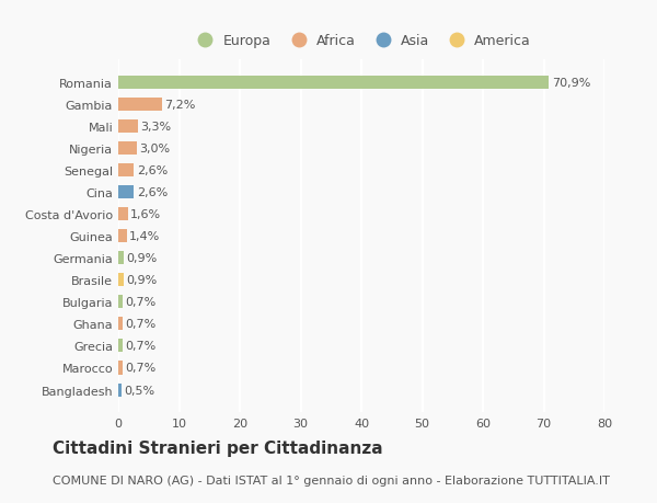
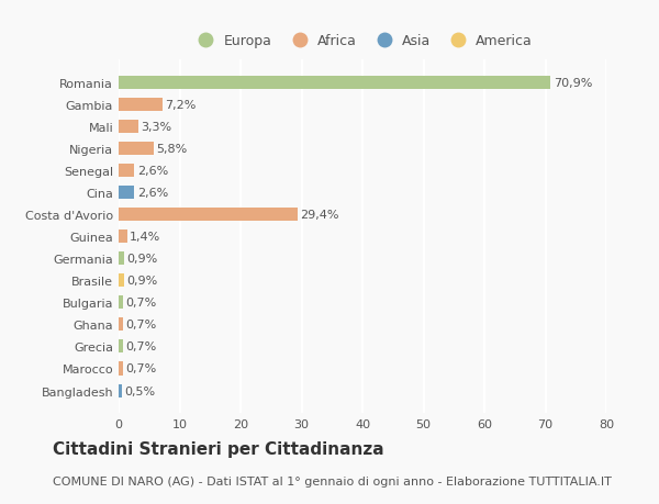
Nigeria: 3,0% -> 5,8%
Costa d'Avorio: 1,6% -> 29,4%
